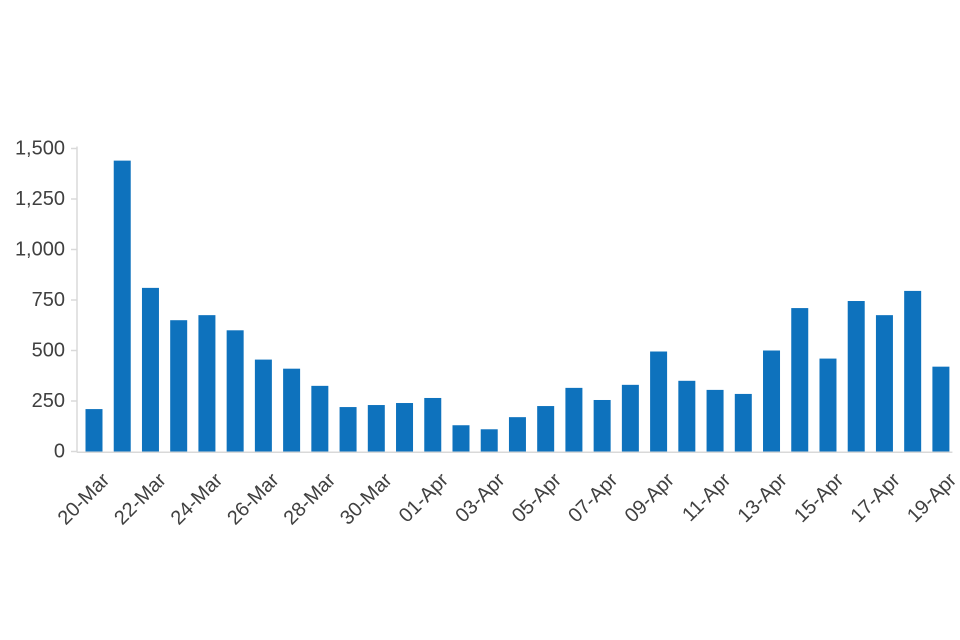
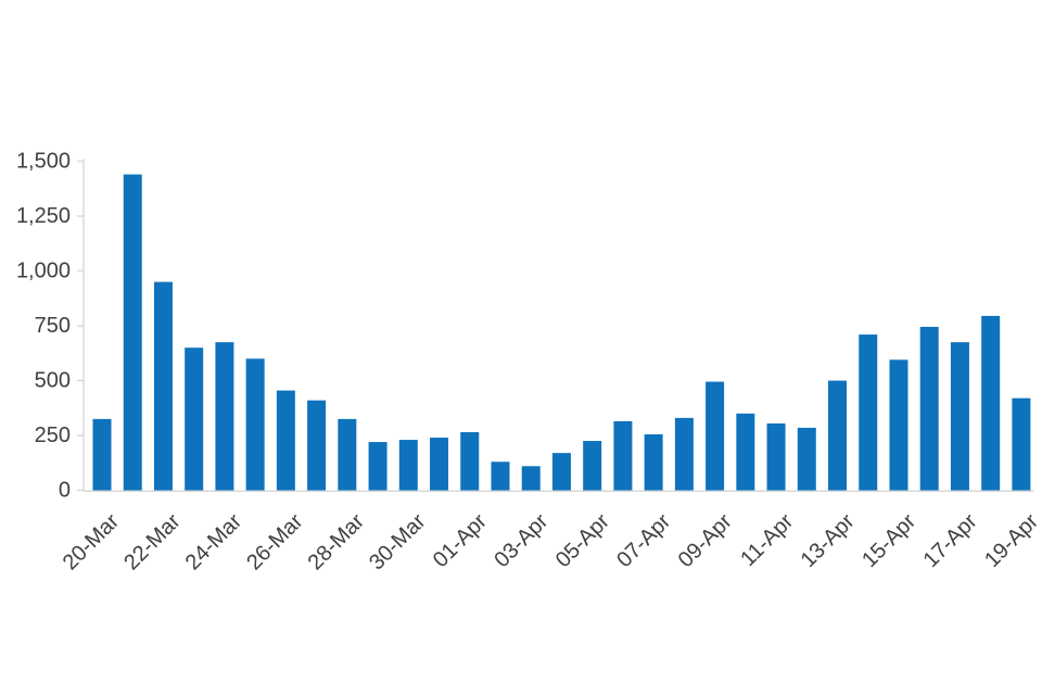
20-Mar: 210 -> 320
22-Mar: 810 -> 950
15-Apr: 460 -> 600
